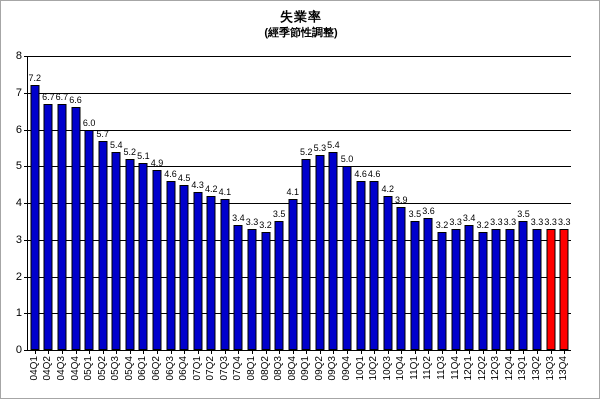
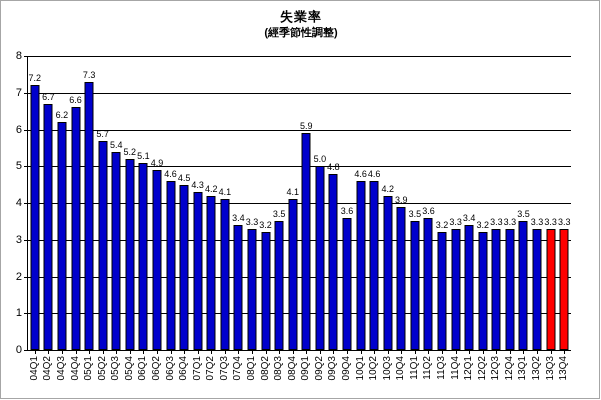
04Q3: 6.7 -> 6.2
05Q1: 6.0 -> 7.3
09Q1: 5.2 -> 5.9
09Q2: 5.3 -> 5.0
09Q3: 5.4 -> 4.8
09Q4: 5.0 -> 3.6
